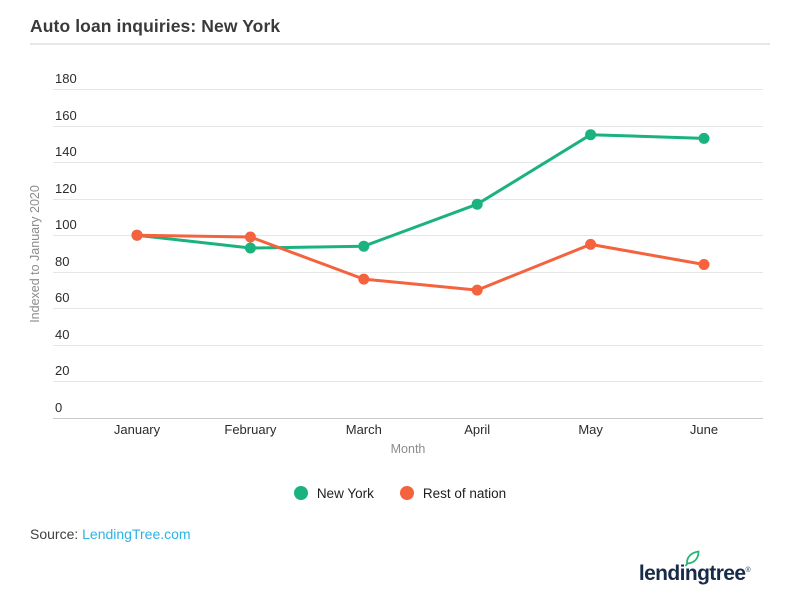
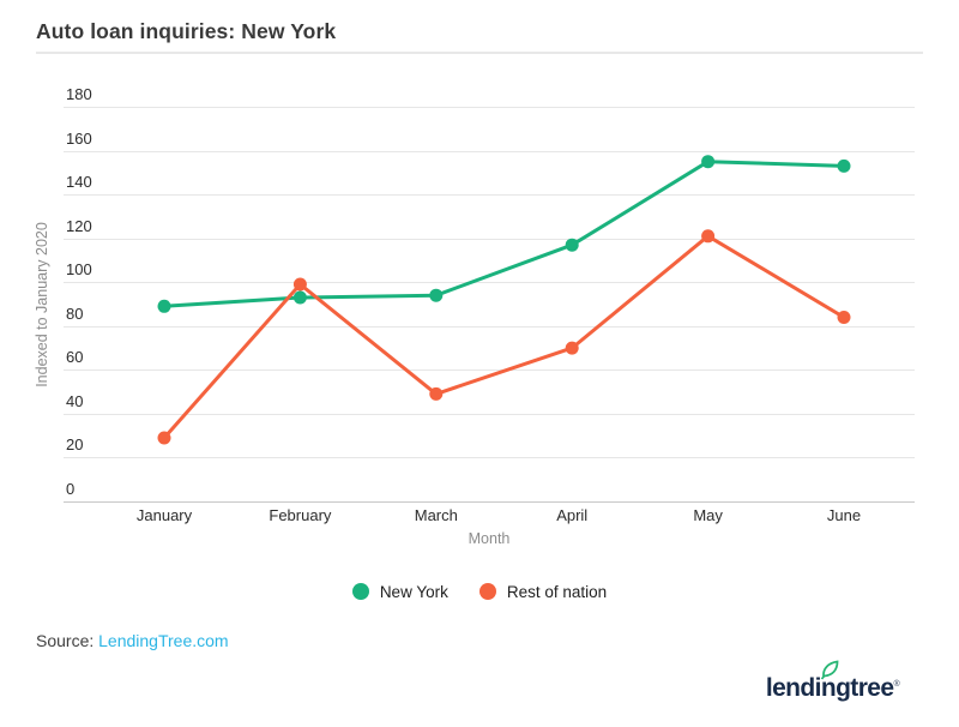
New York/January: 100 -> 89
Rest of nation/January: 100 -> 29
Rest of nation/March: 76 -> 49
Rest of nation/May: 95 -> 121
